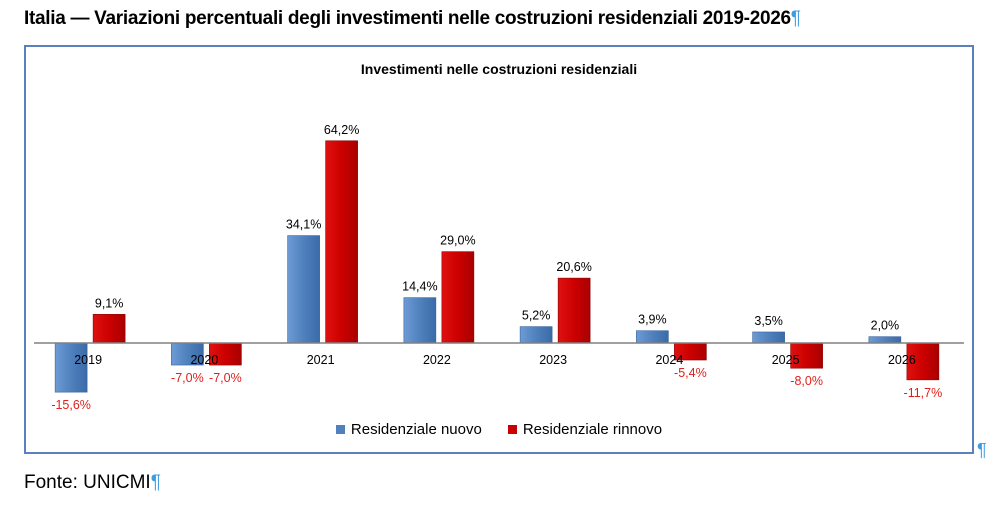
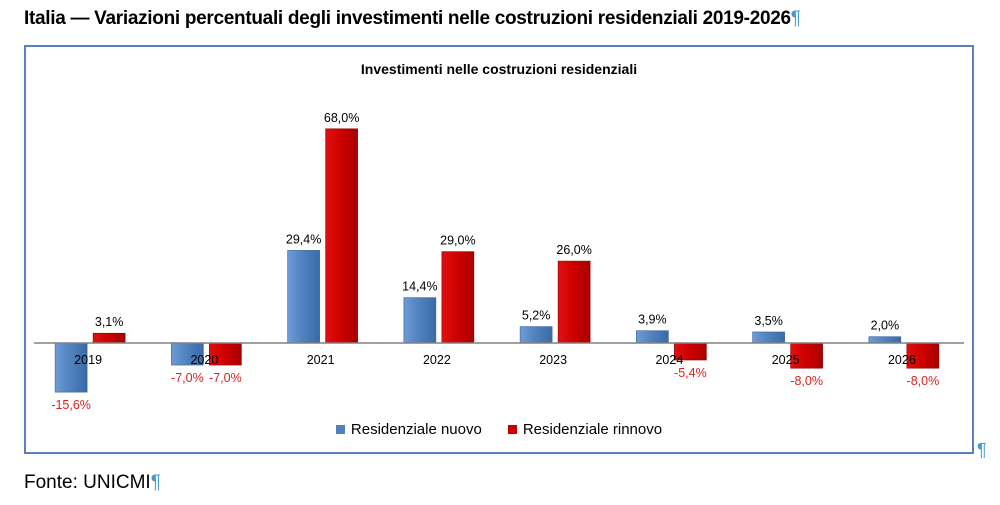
Residenziale rinnovo/2019: 9,1% -> 3,1%
Residenziale nuovo/2021: 34,1% -> 29,4%
Residenziale rinnovo/2021: 64,2% -> 68,0%
Residenziale rinnovo/2023: 20,6% -> 26,0%
Residenziale rinnovo/2026: -11,7% -> -8,0%
